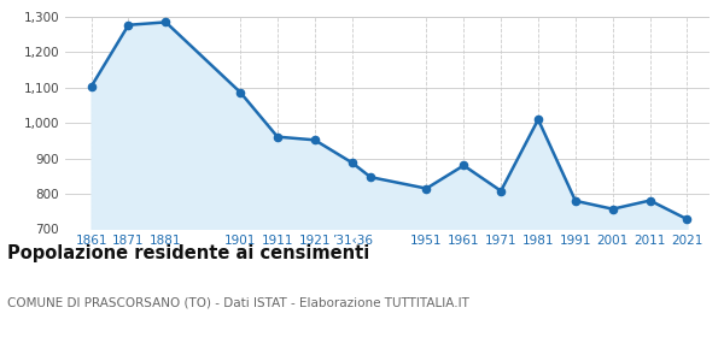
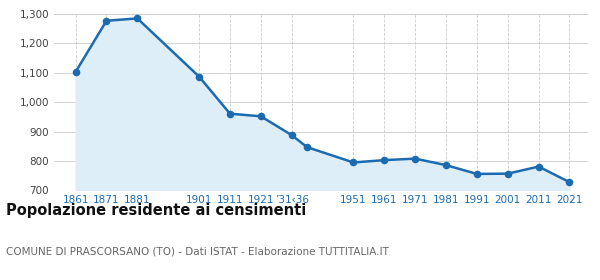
1951: 815 -> 795
1961: 880 -> 803
1981: 1,010 -> 786
1991: 780 -> 756
